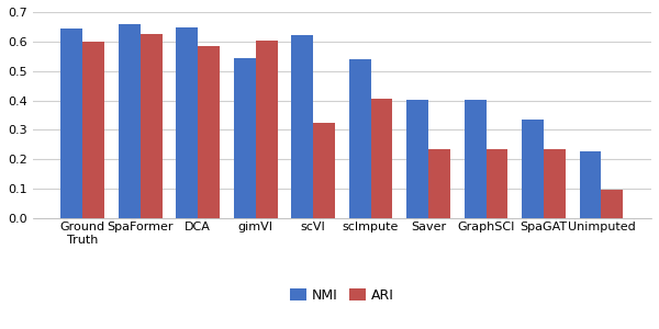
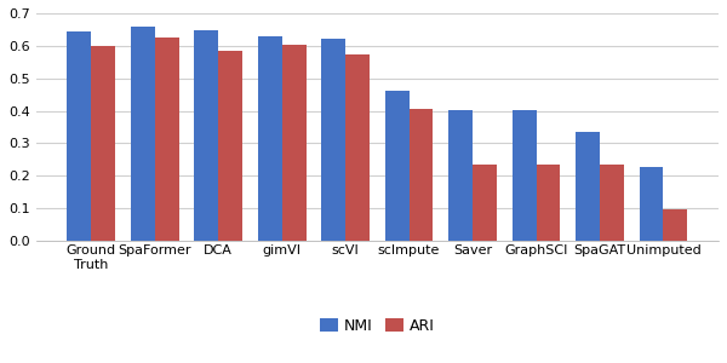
NMI/gimVI: 0.545 -> 0.630
ARI/scVI: 0.325 -> 0.572
NMI/scImpute: 0.540 -> 0.460
